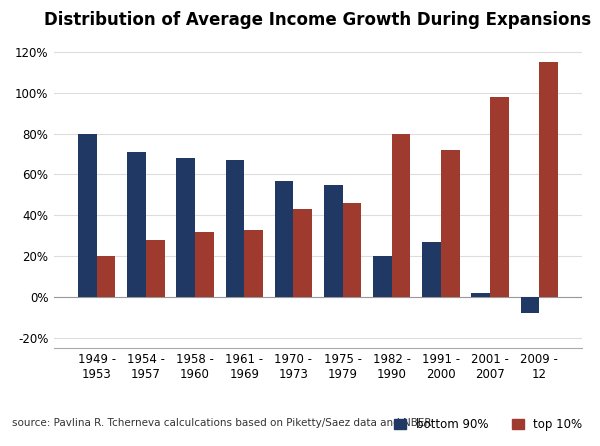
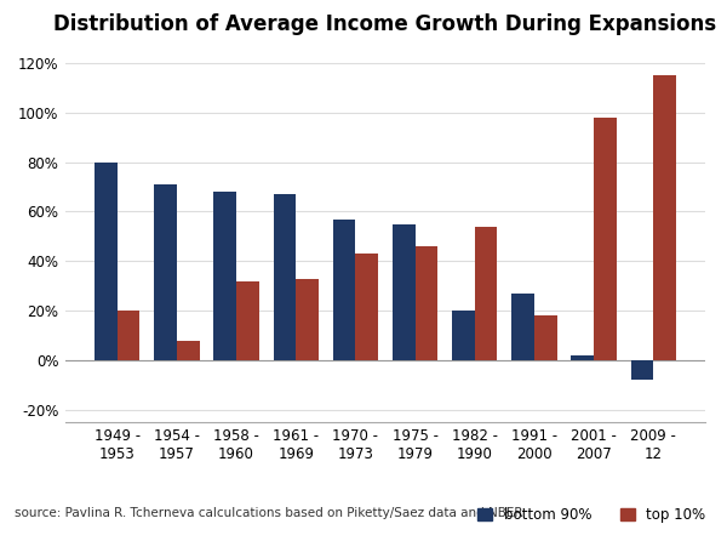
top 10%/1954 - 1957: 28% -> 8%
top 10%/1982 - 1990: 80% -> 54%
top 10%/1991 - 2000: 72% -> 18%
